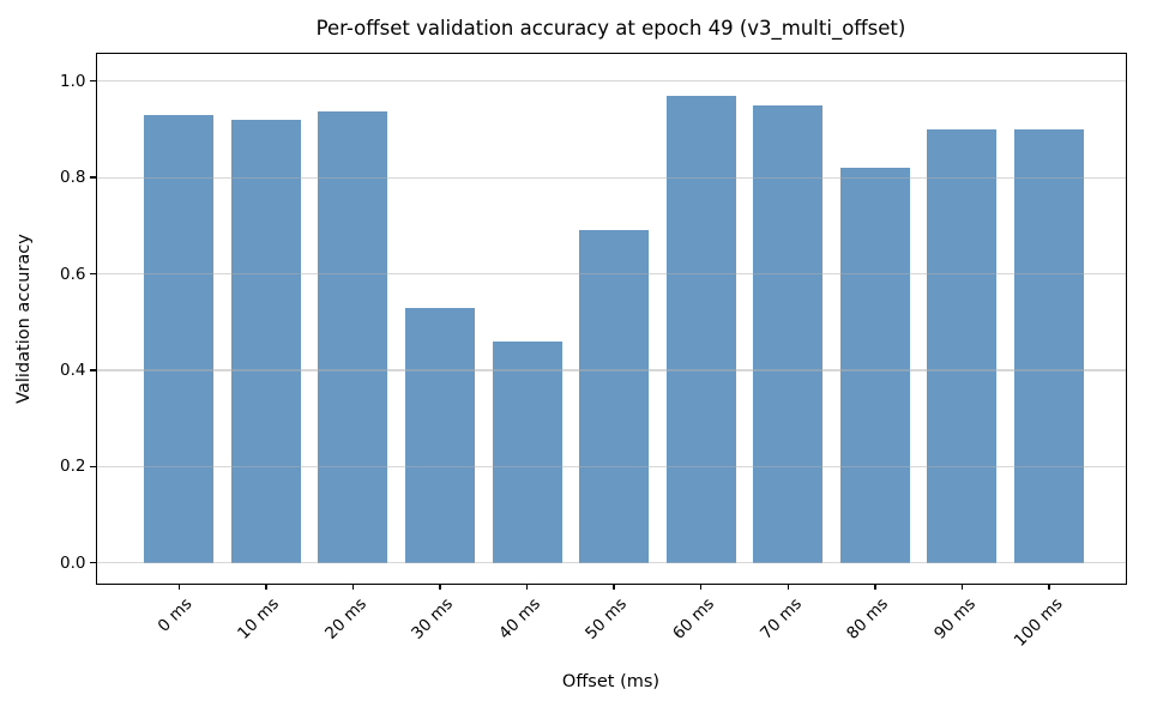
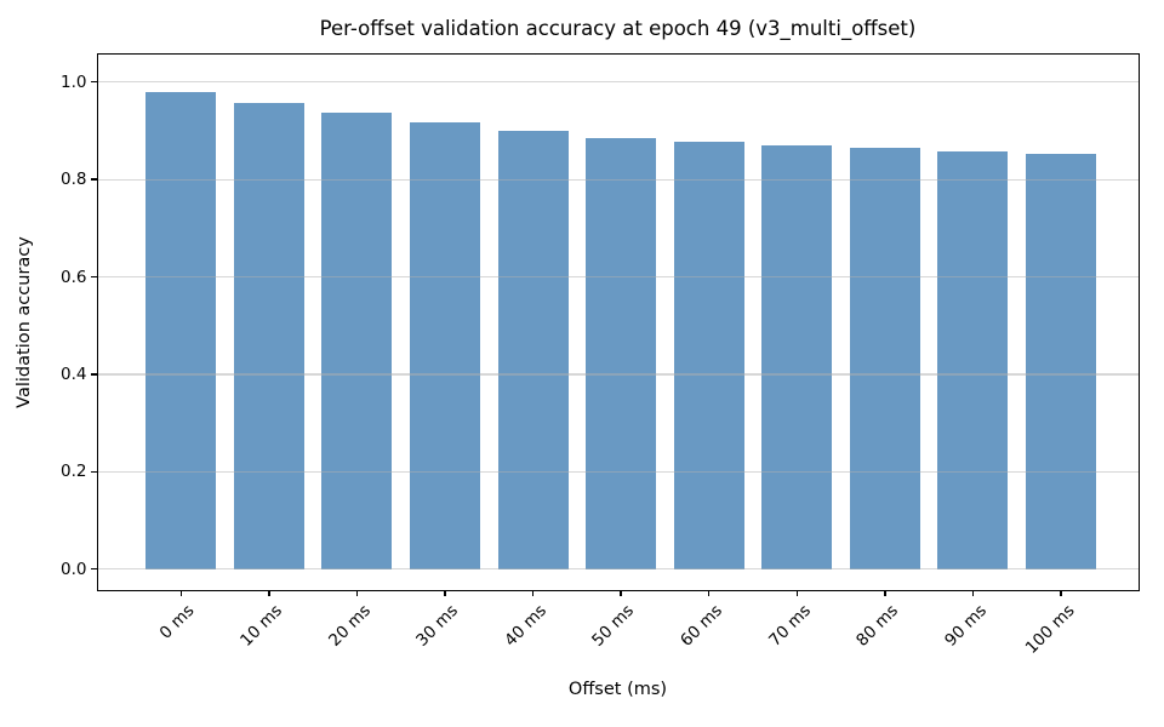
0 ms: 0.93 -> 0.98
10 ms: 0.92 -> 0.96
30 ms: 0.53 -> 0.92
40 ms: 0.46 -> 0.90
50 ms: 0.69 -> 0.89
60 ms: 0.97 -> 0.88
70 ms: 0.95 -> 0.87
80 ms: 0.82 -> 0.86
90 ms: 0.90 -> 0.86
100 ms: 0.90 -> 0.85
